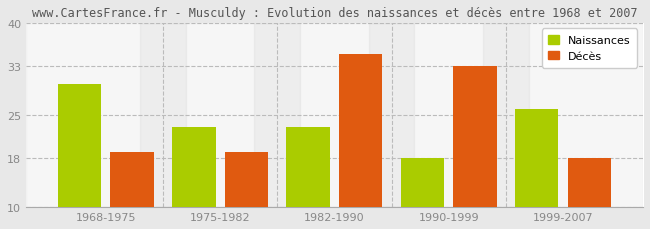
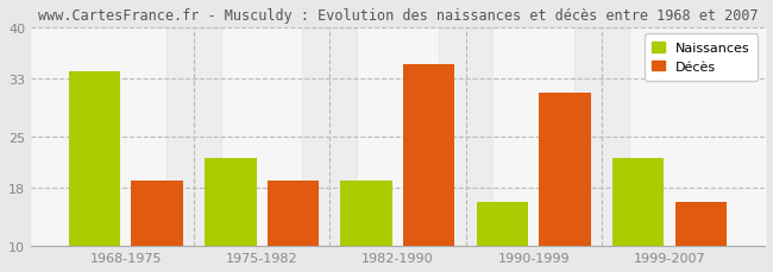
Naissances/1968-1975: 30 -> 34
Naissances/1975-1982: 23 -> 22
Naissances/1982-1990: 23 -> 19
Naissances/1990-1999: 18 -> 16
Décès/1990-1999: 33 -> 31
Naissances/1999-2007: 26 -> 22
Décès/1999-2007: 18 -> 16
